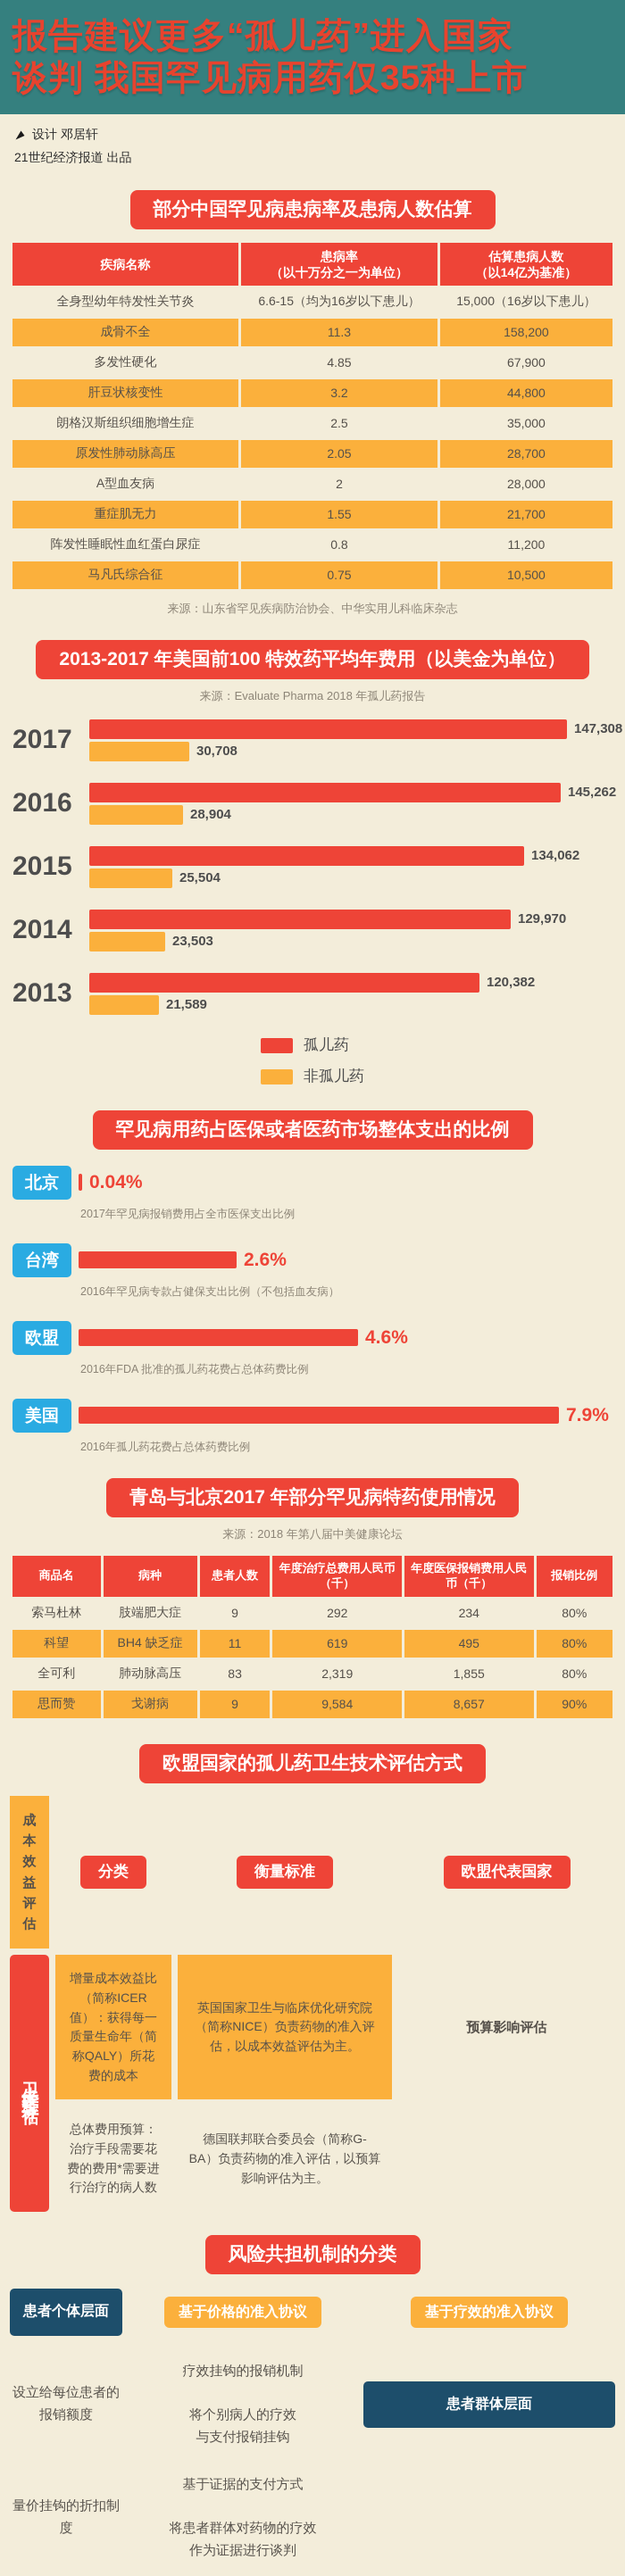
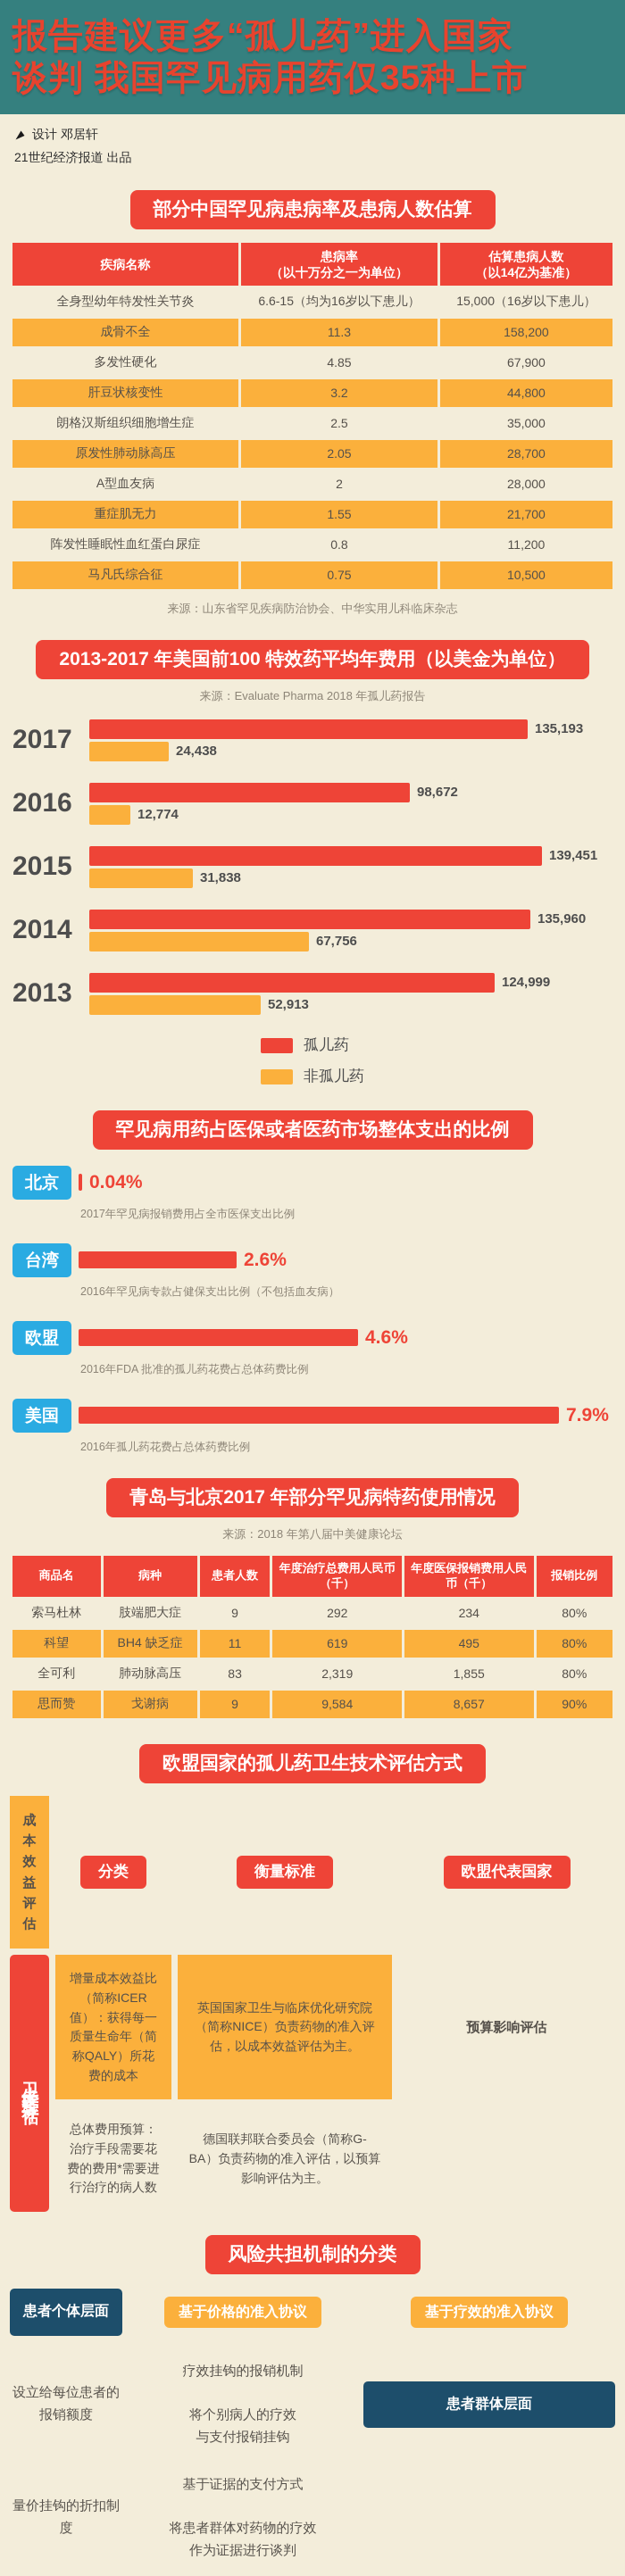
2013-2017 年美国前100 特效药平均年费用（以美金为单位）/孤儿药/2017: 147,308 -> 135,193
2013-2017 年美国前100 特效药平均年费用（以美金为单位）/非孤儿药/2017: 30,708 -> 24,438
2013-2017 年美国前100 特效药平均年费用（以美金为单位）/孤儿药/2016: 145,262 -> 98,672
2013-2017 年美国前100 特效药平均年费用（以美金为单位）/非孤儿药/2016: 28,904 -> 12,774
2013-2017 年美国前100 特效药平均年费用（以美金为单位）/孤儿药/2015: 134,062 -> 139,451
2013-2017 年美国前100 特效药平均年费用（以美金为单位）/非孤儿药/2015: 25,504 -> 31,838
2013-2017 年美国前100 特效药平均年费用（以美金为单位）/孤儿药/2014: 129,970 -> 135,960
2013-2017 年美国前100 特效药平均年费用（以美金为单位）/非孤儿药/2014: 23,503 -> 67,756
2013-2017 年美国前100 特效药平均年费用（以美金为单位）/孤儿药/2013: 120,382 -> 124,999
2013-2017 年美国前100 特效药平均年费用（以美金为单位）/非孤儿药/2013: 21,589 -> 52,913
